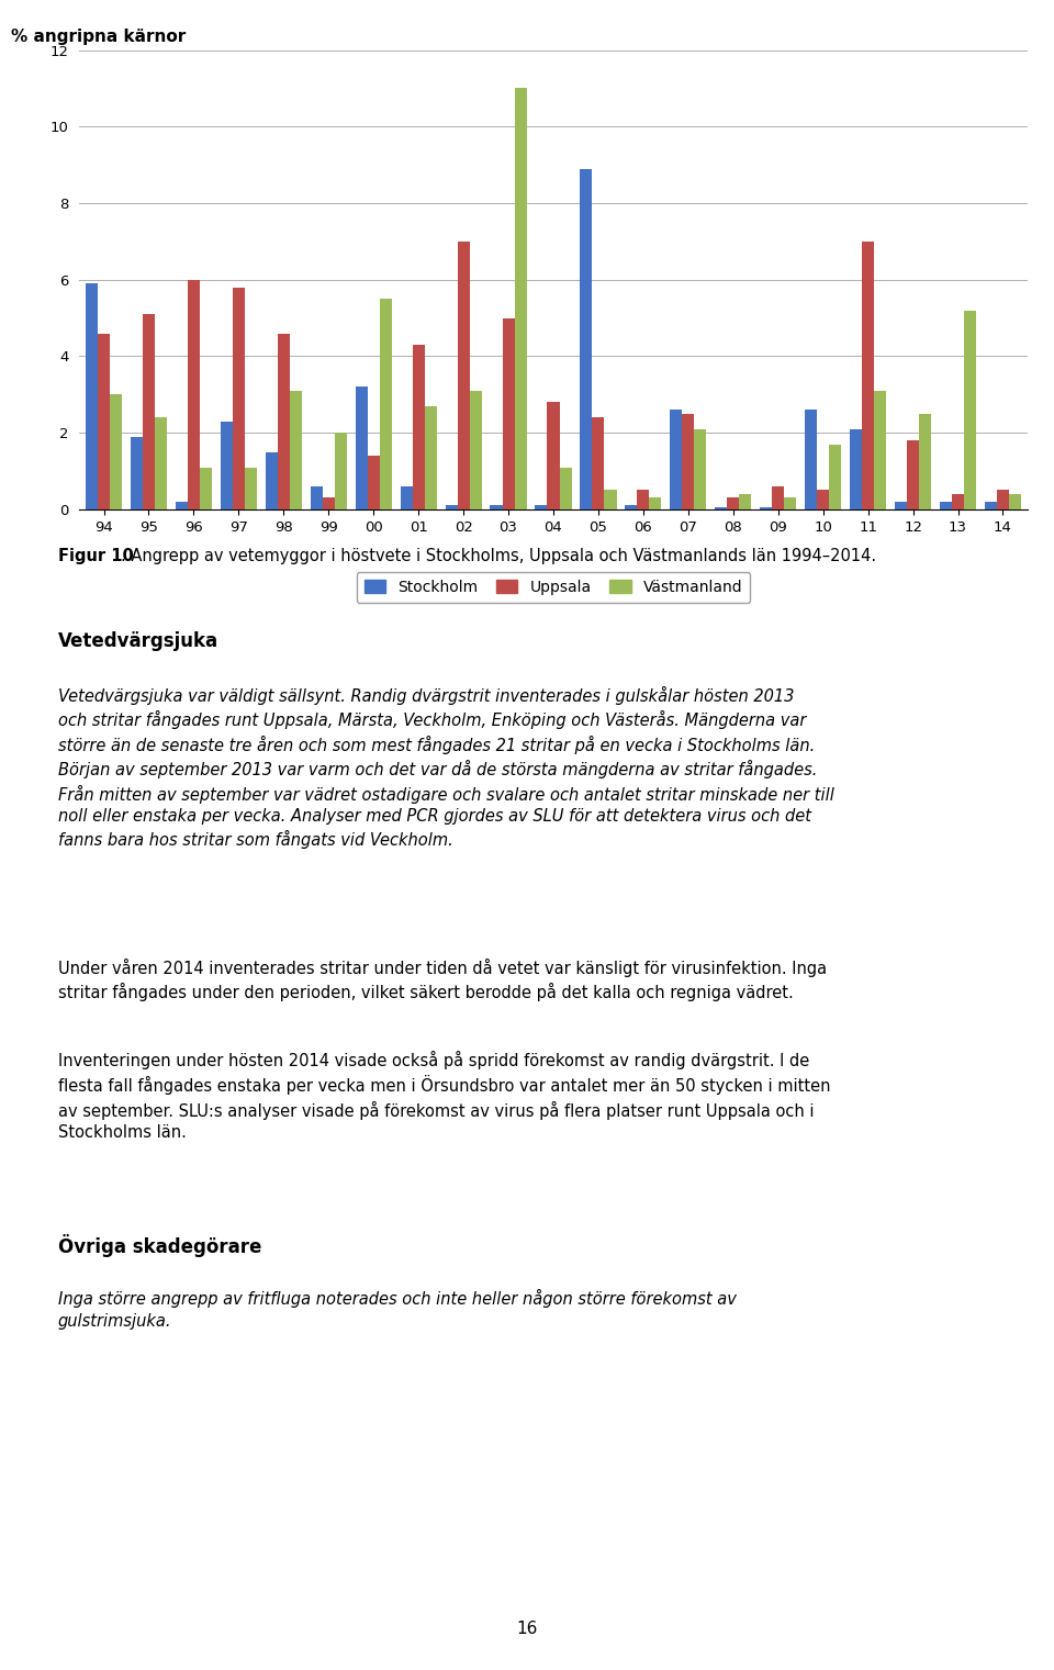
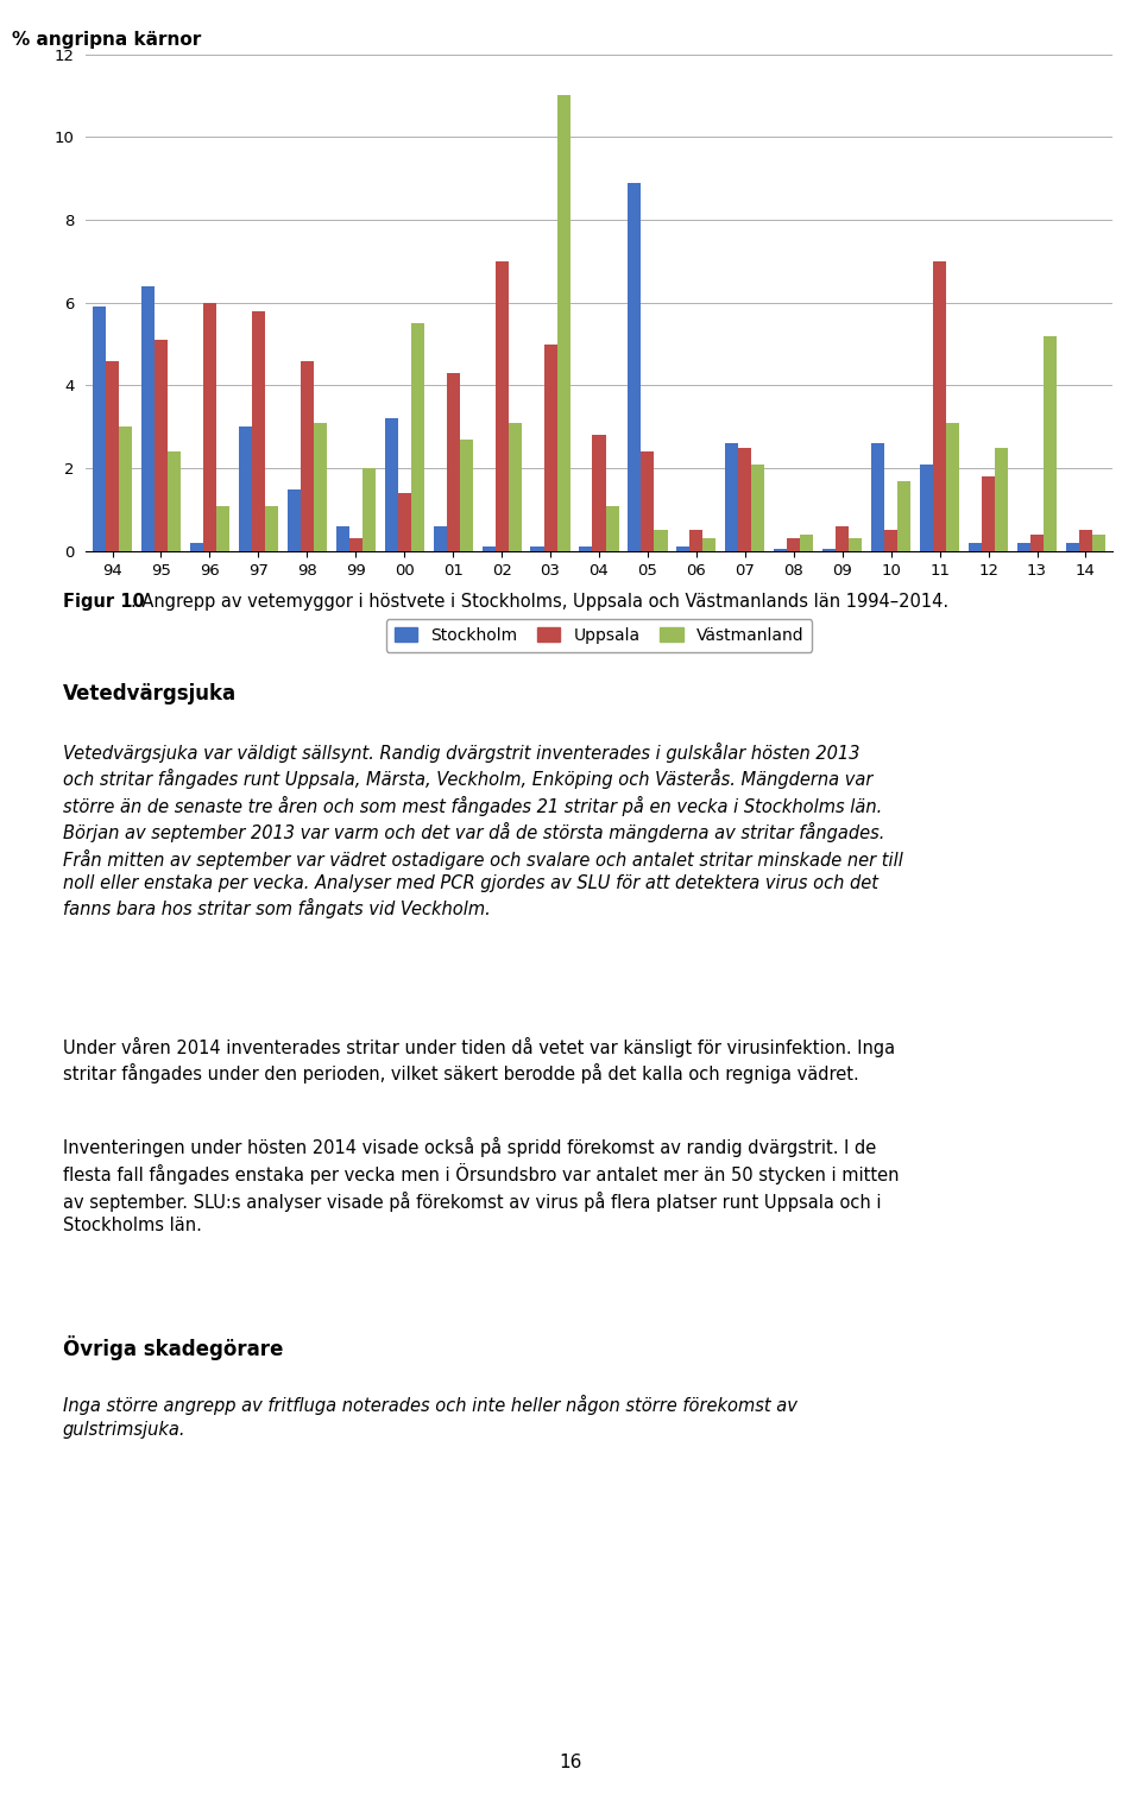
Stockholm/95: 1.90 -> 6.40
Stockholm/97: 2.30 -> 3.00
